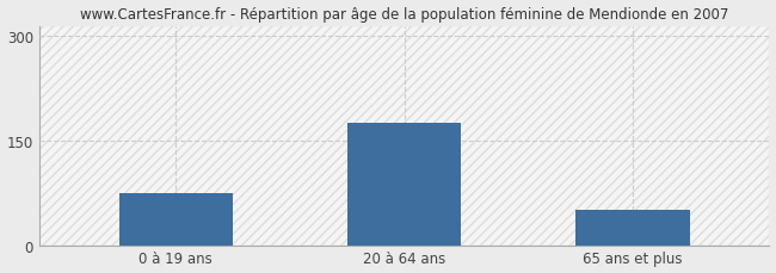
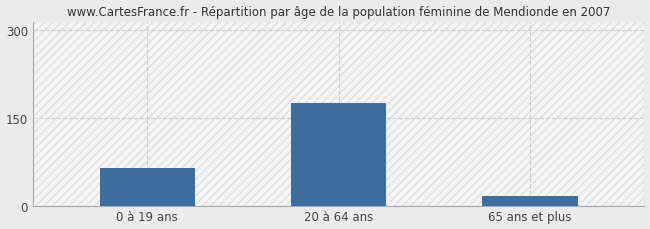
0 à 19 ans: 75 -> 64
65 ans et plus: 50 -> 16
